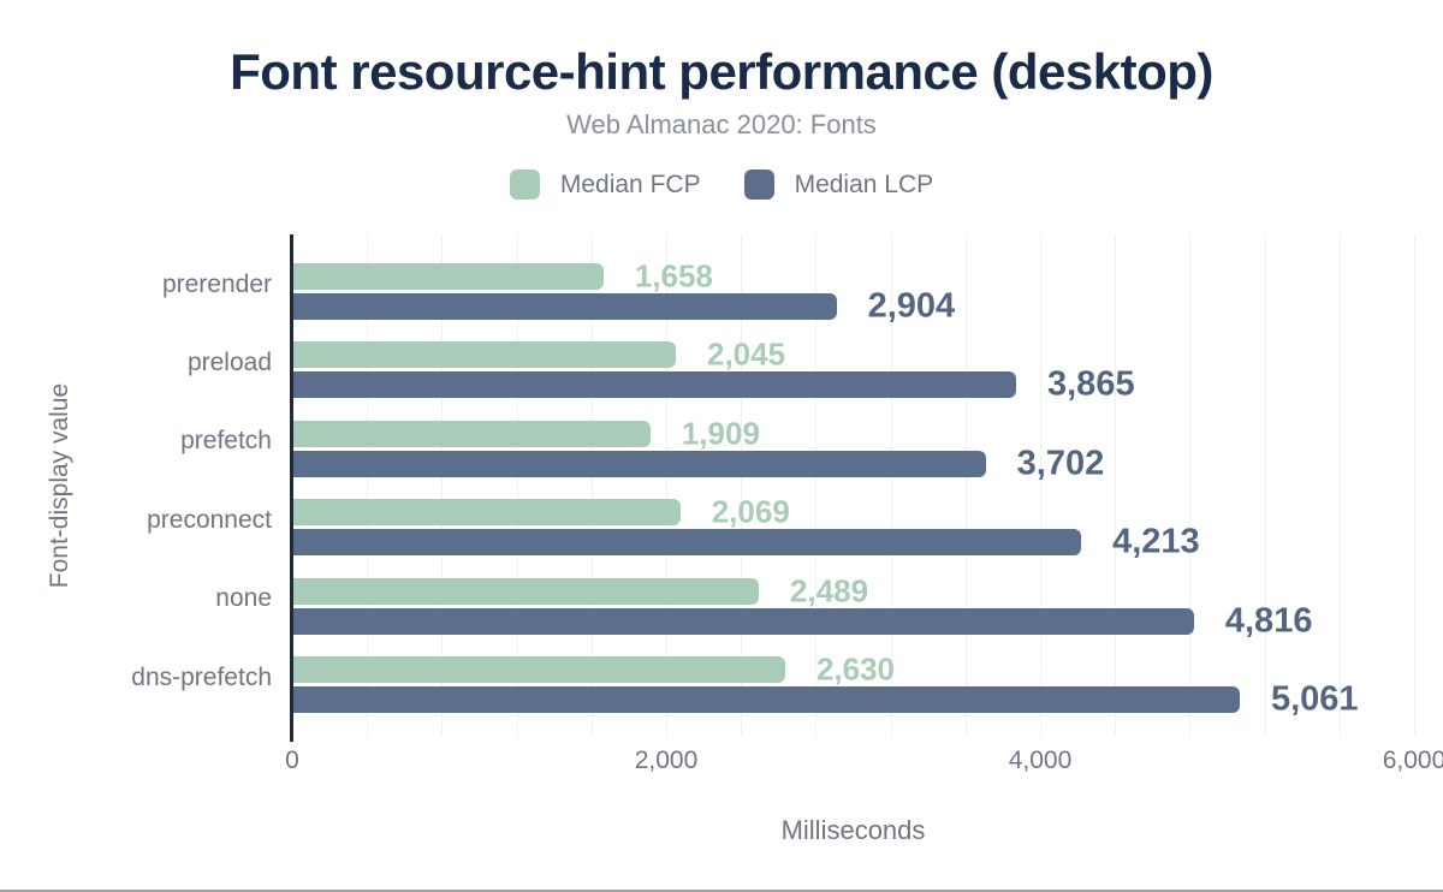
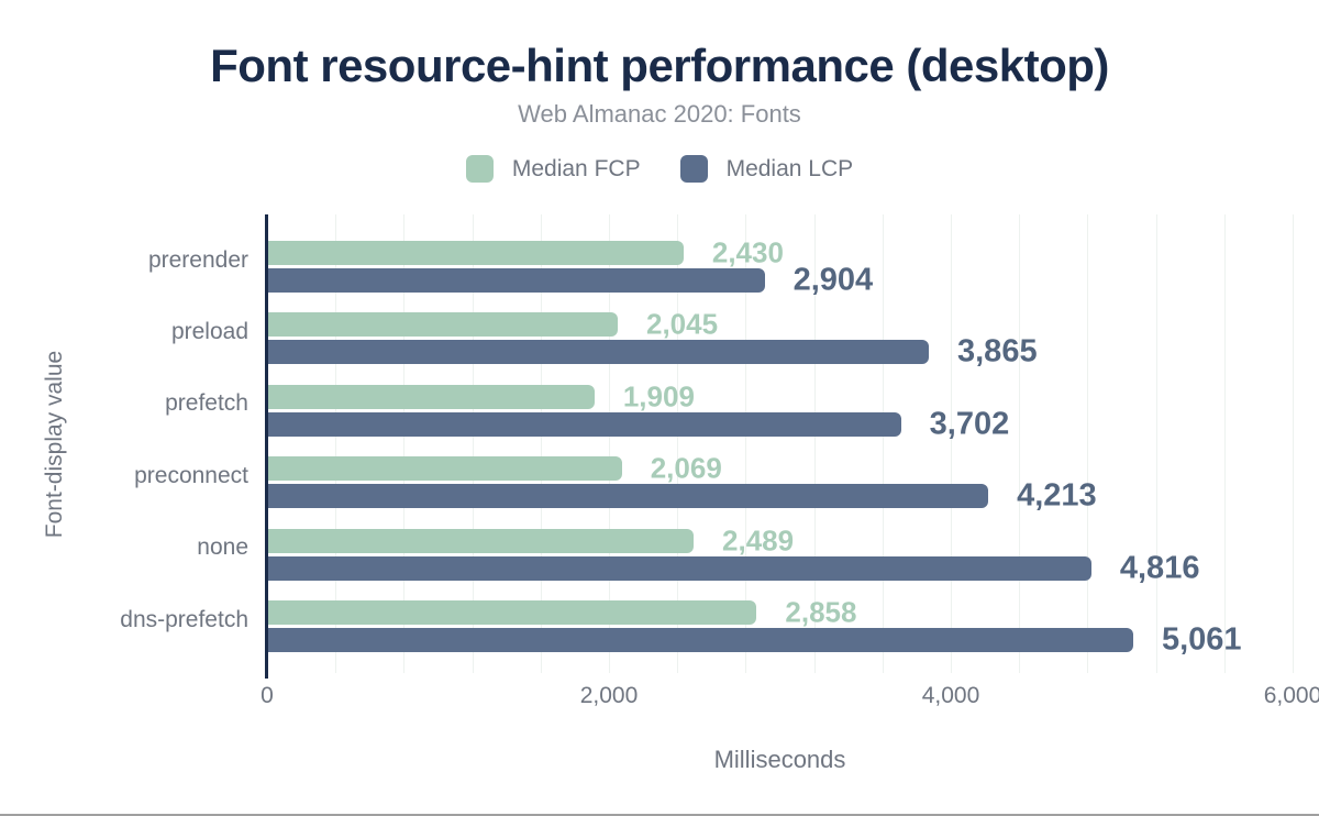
Median FCP/prerender: 1,658 -> 2,430
Median FCP/dns-prefetch: 2,630 -> 2,858
